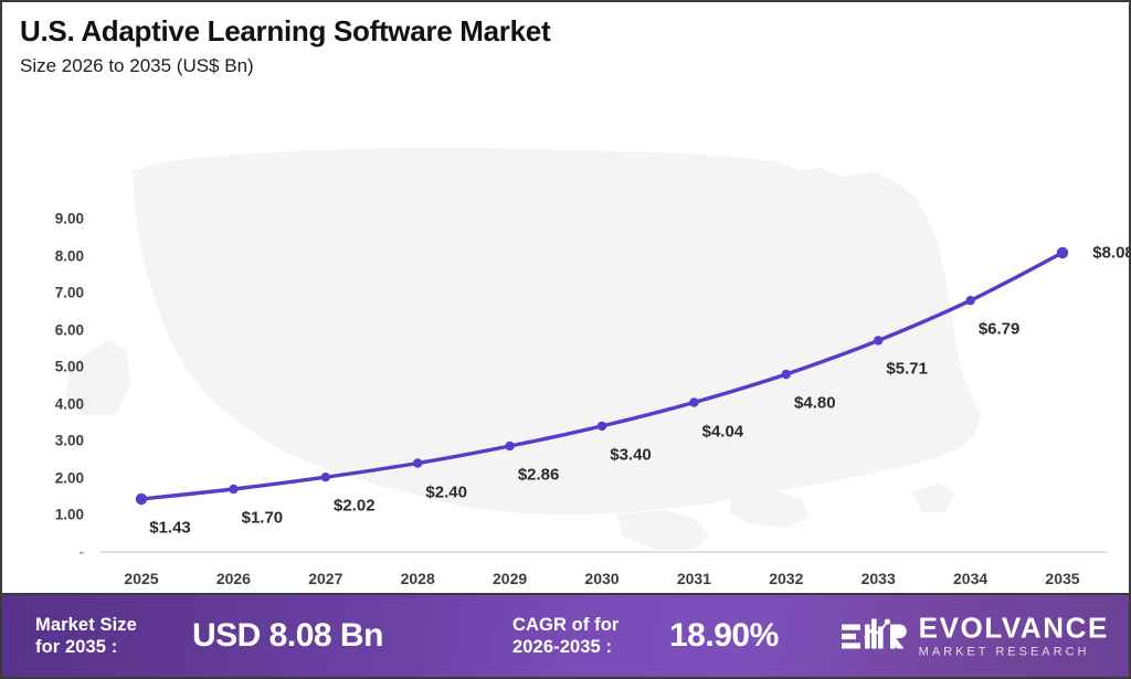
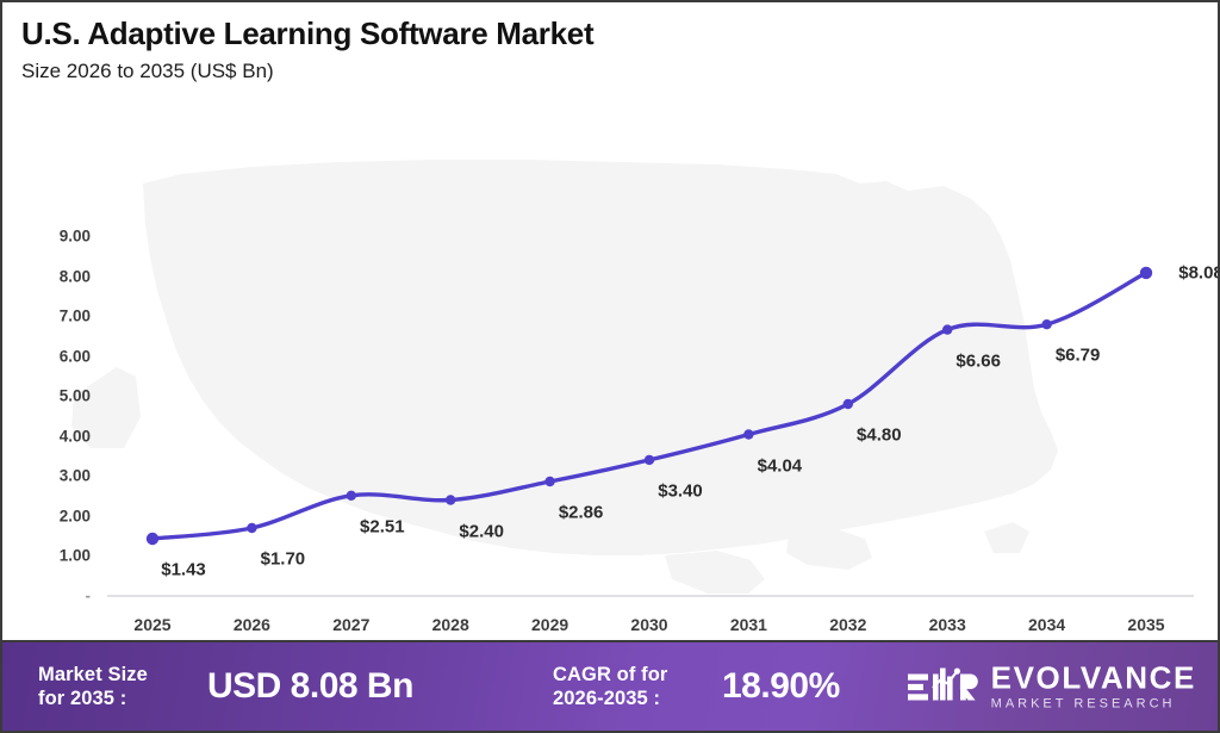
2027: $2.02 -> $2.51
2033: $5.71 -> $6.66
